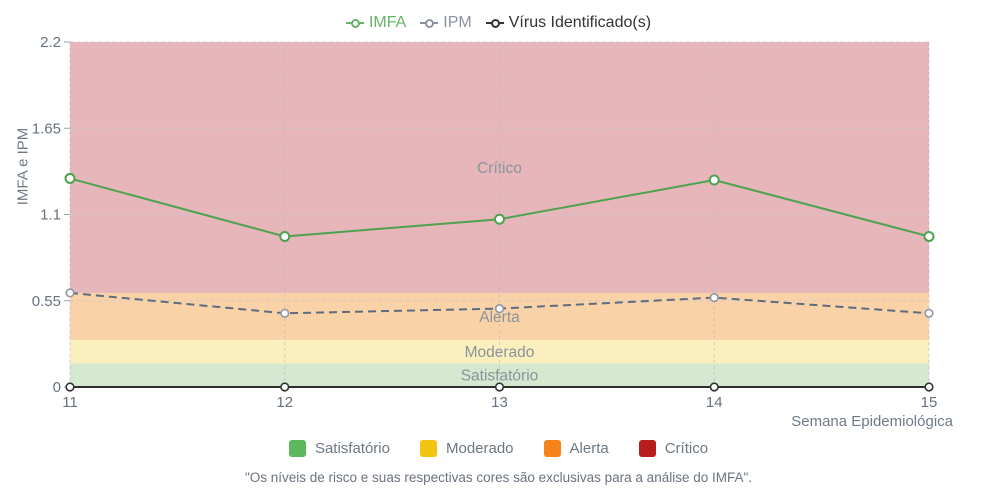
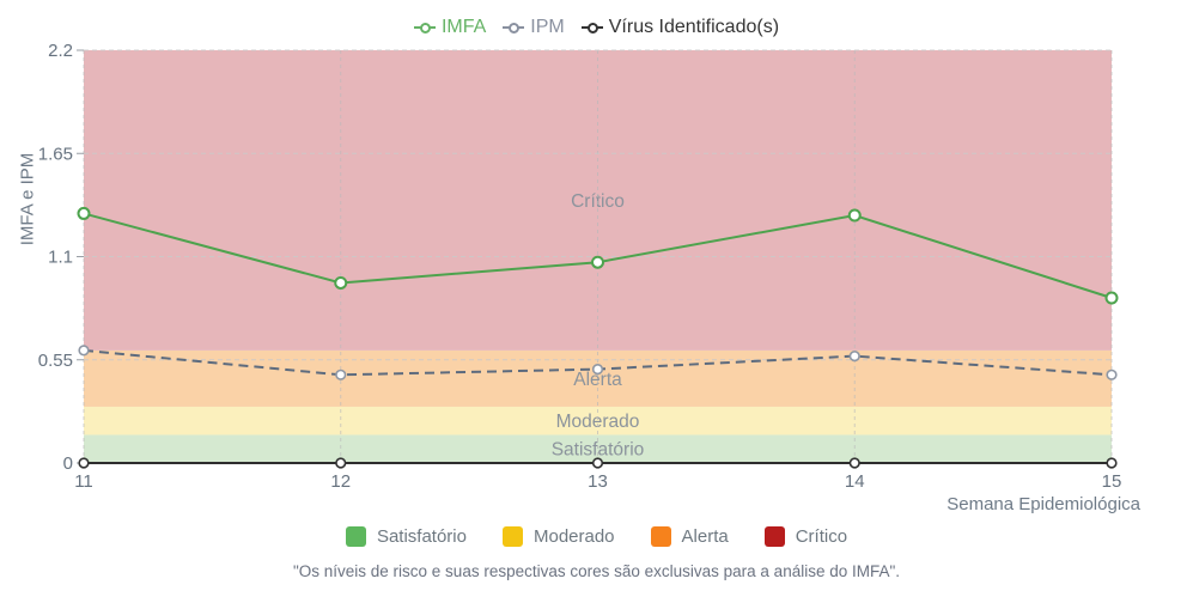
IMFA/15: 0.96 -> 0.88
